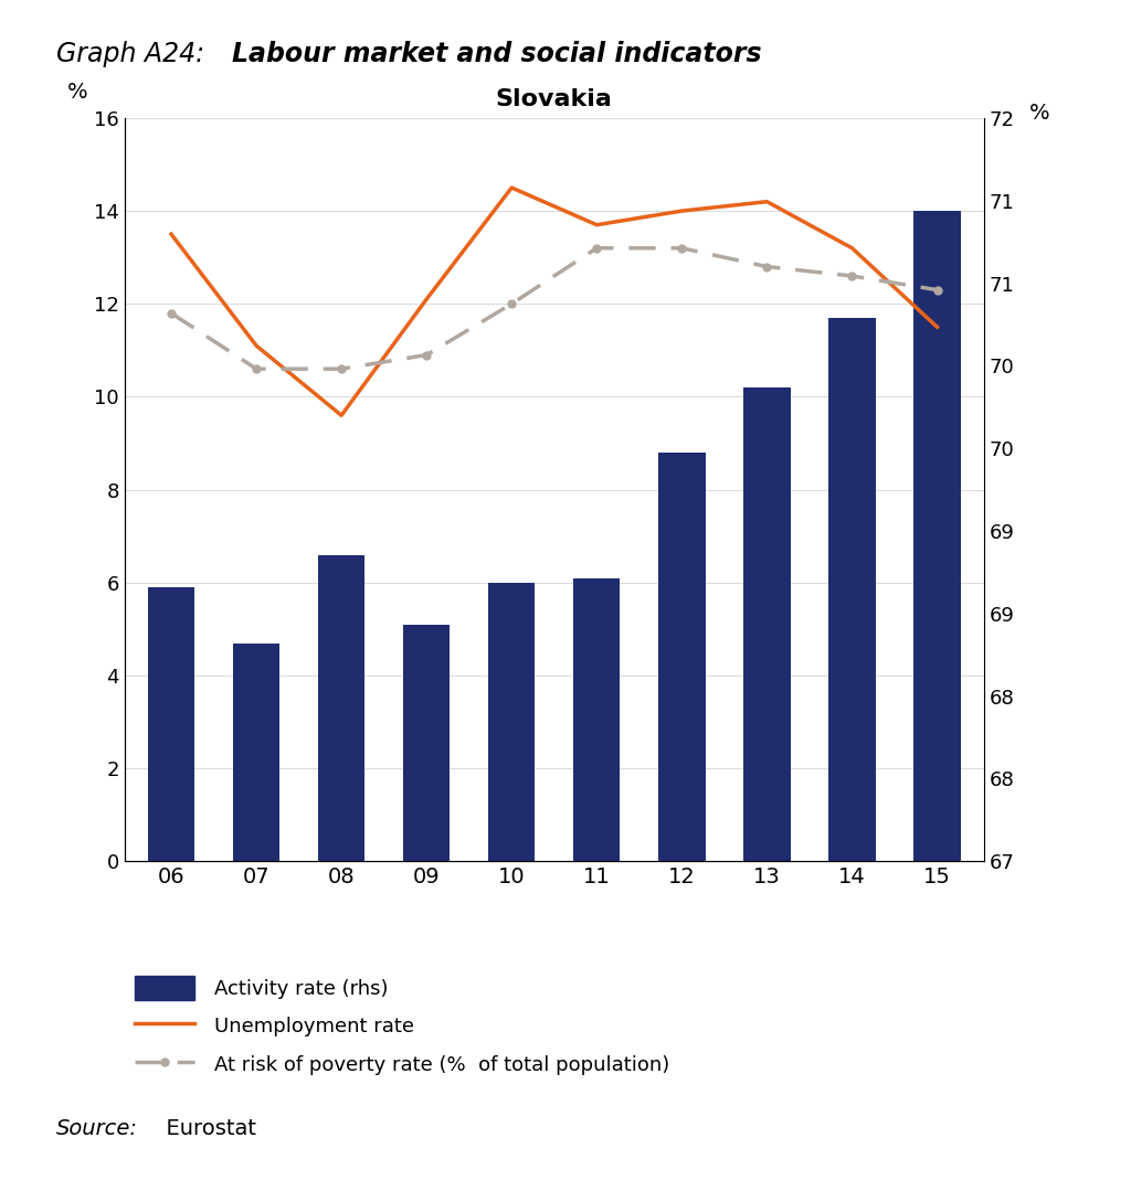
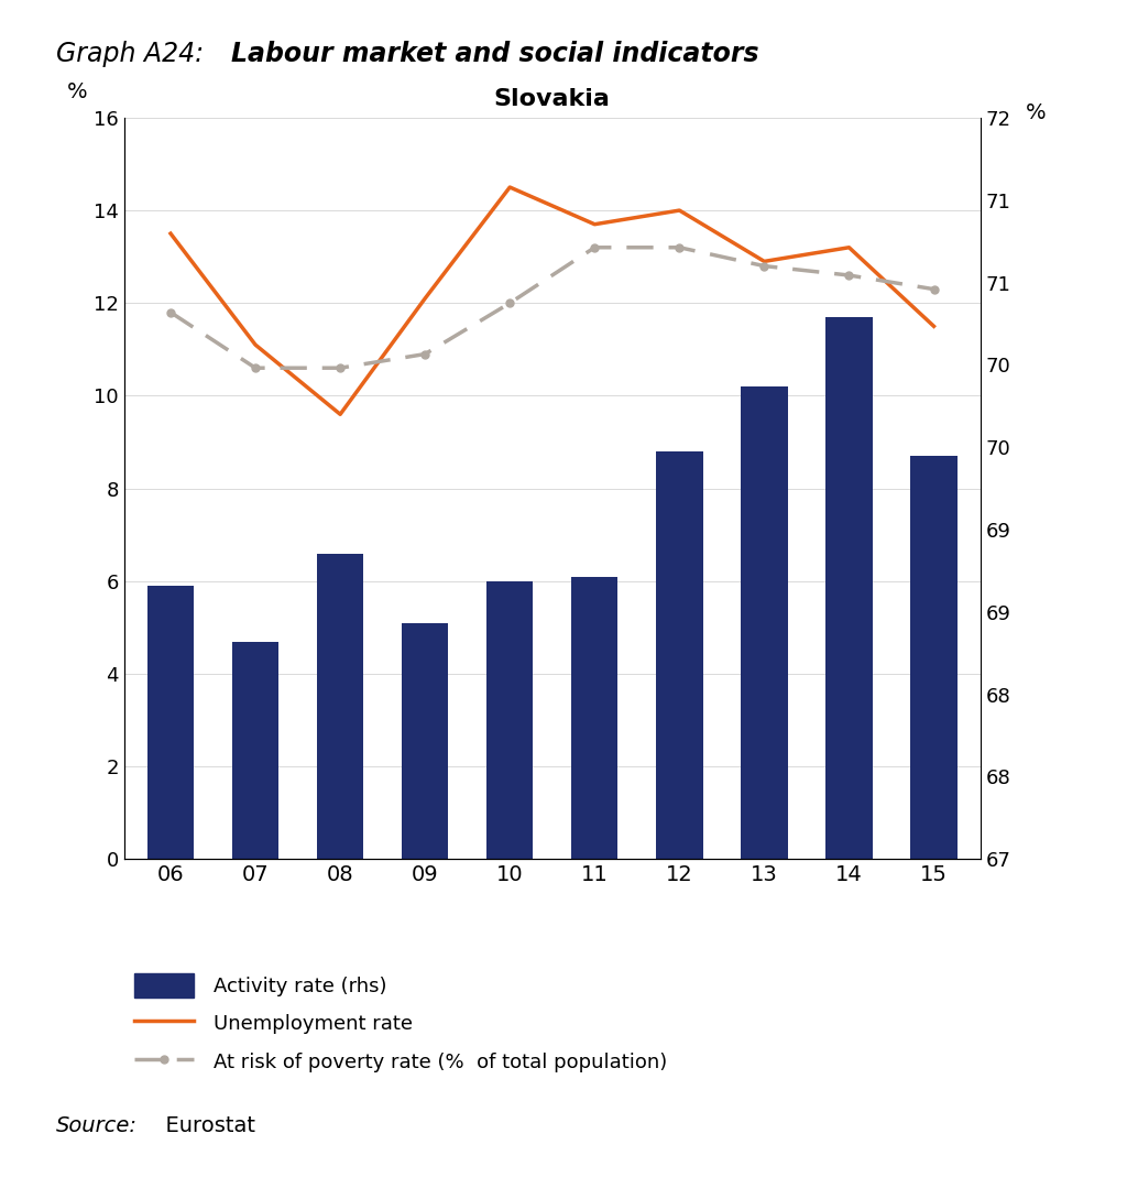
Unemployment rate/13: 14.2 -> 12.9
Activity rate (rhs)/15: 14.0 -> 8.7
